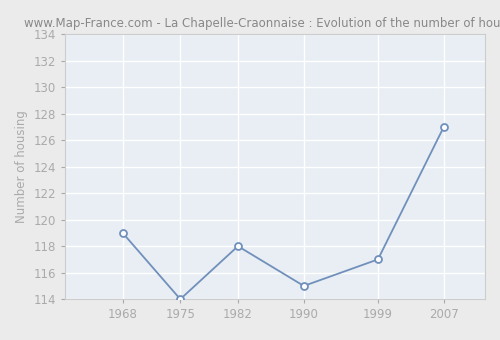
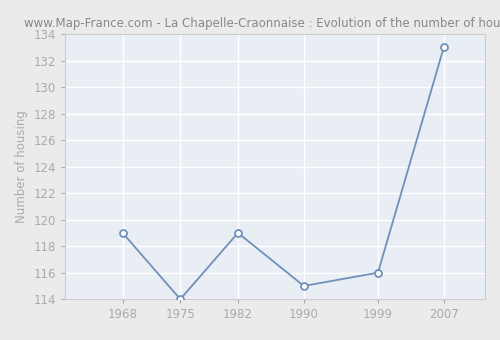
1982: 118 -> 119
1999: 117 -> 116
2007: 127 -> 133
